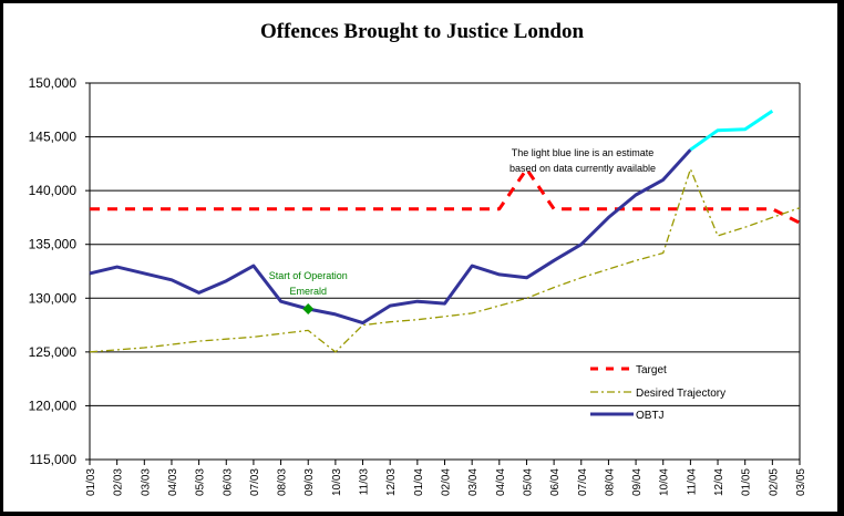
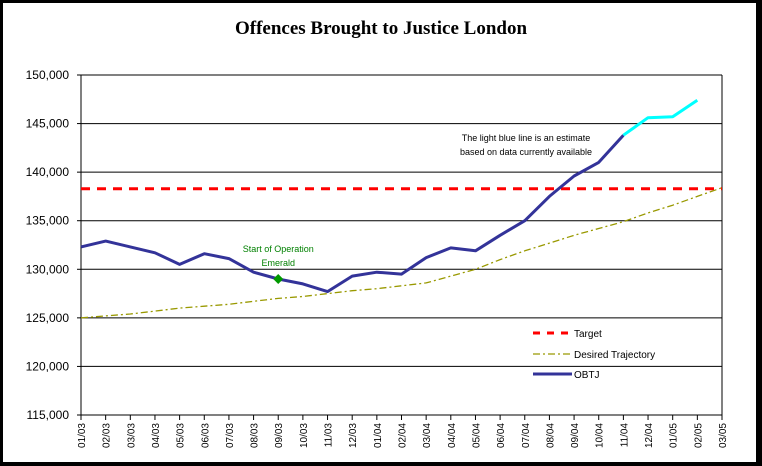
OBTJ/07/03: 133000 -> 131000
Desired Trajectory/10/03: 125000 -> 127000
OBTJ/03/04: 133000 -> 131000
Target/05/04: 142000 -> 138000
Desired Trajectory/11/04: 142000 -> 135000
Target/03/05: 137000 -> 138000
